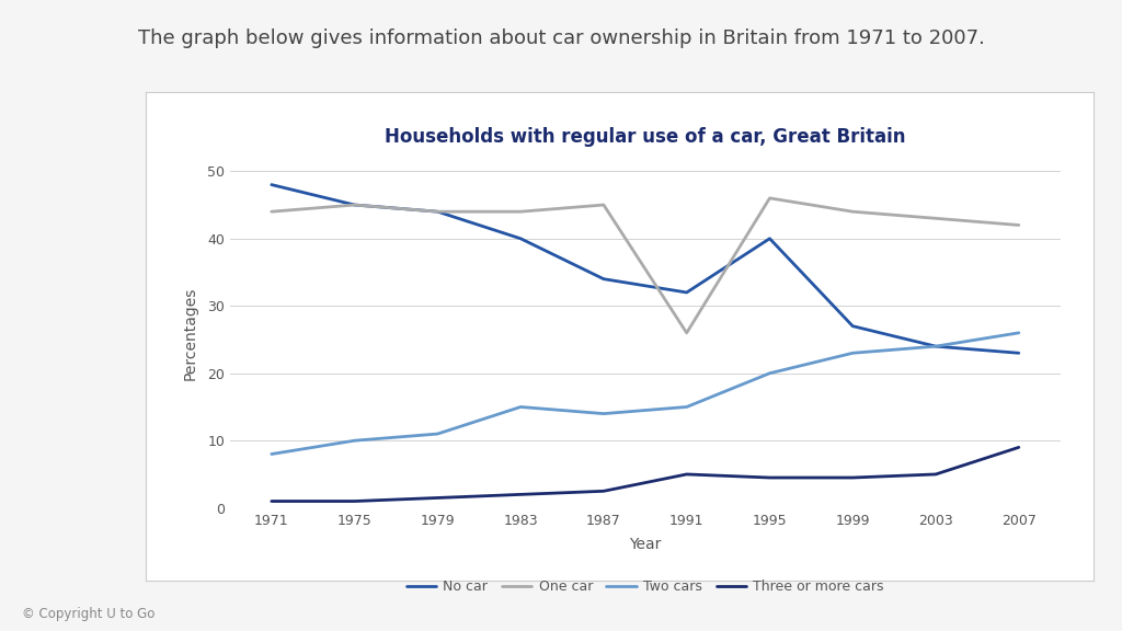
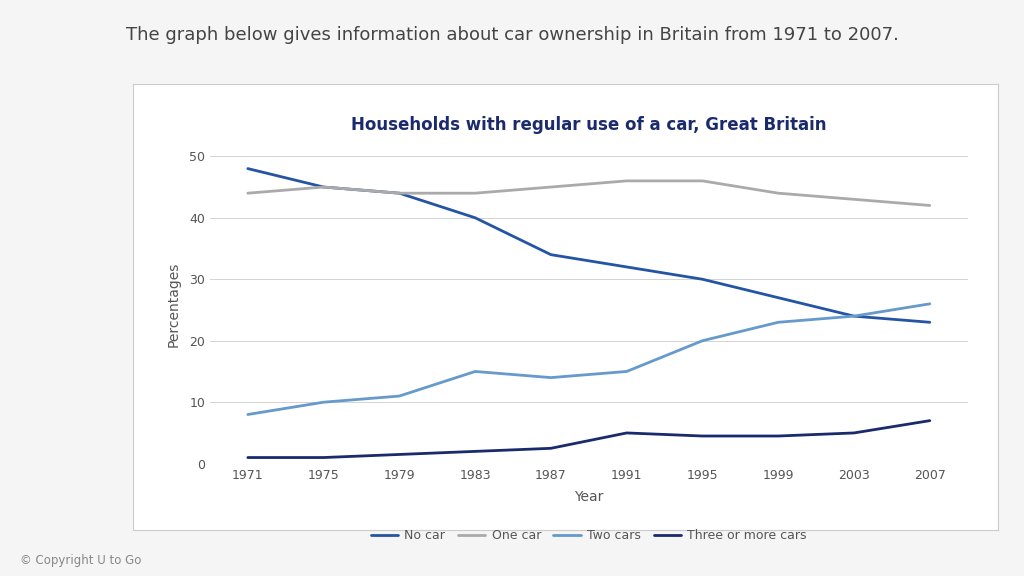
One car/1991: 26 -> 46
No car/1995: 40 -> 30
Three or more cars/2007: 9.0 -> 7.0
